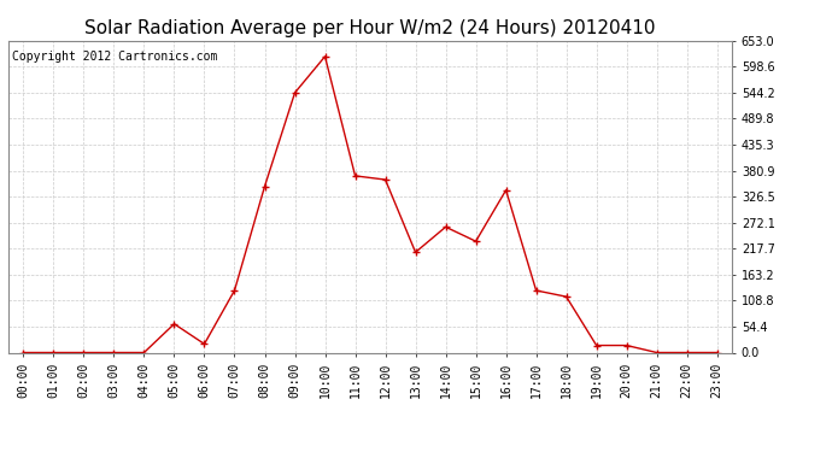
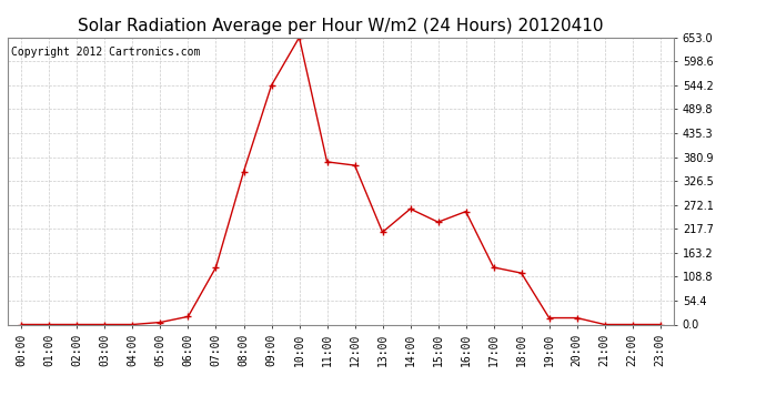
05:00: 60 -> 5
10:00: 620 -> 653
16:00: 340 -> 257
